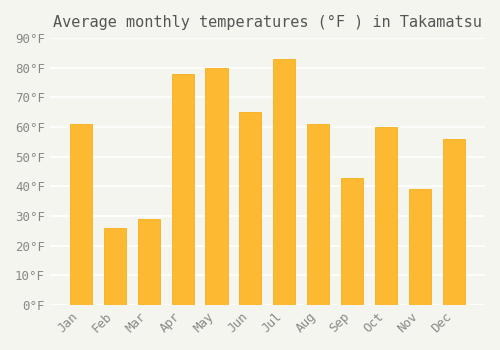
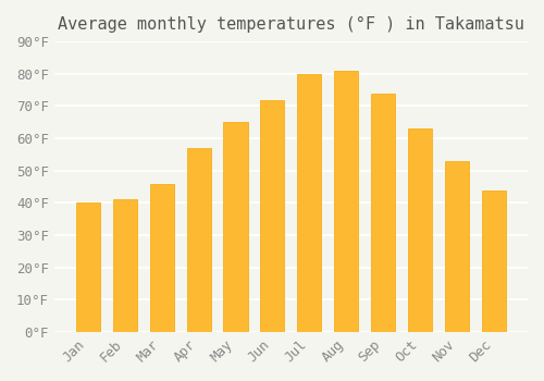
Jan: 61°F -> 40°F
Feb: 26°F -> 41°F
Mar: 29°F -> 46°F
Apr: 78°F -> 57°F
May: 80°F -> 65°F
Jun: 65°F -> 72°F
Jul: 83°F -> 80°F
Aug: 61°F -> 81°F
Sep: 43°F -> 74°F
Oct: 60°F -> 63°F
Nov: 39°F -> 53°F
Dec: 56°F -> 44°F
